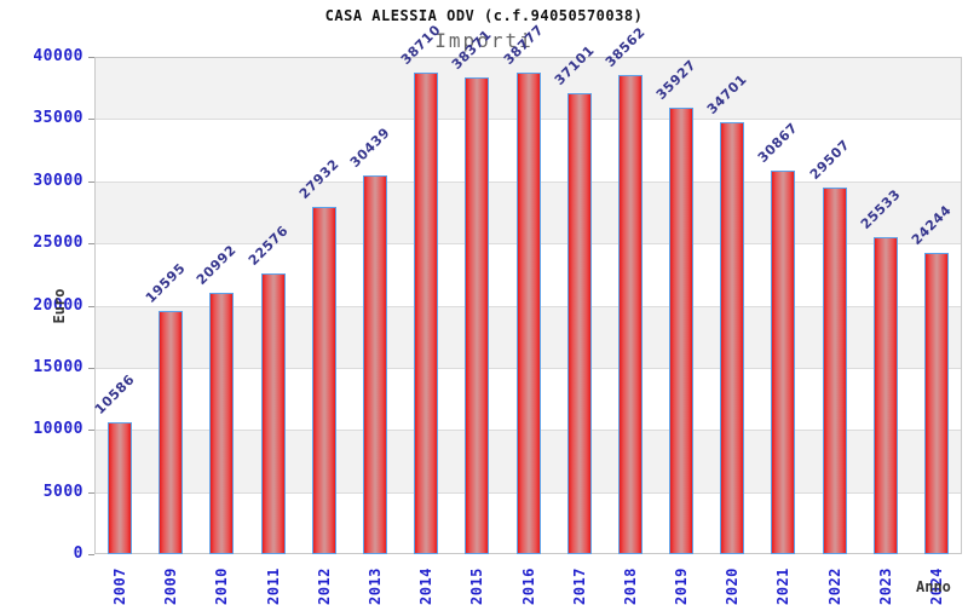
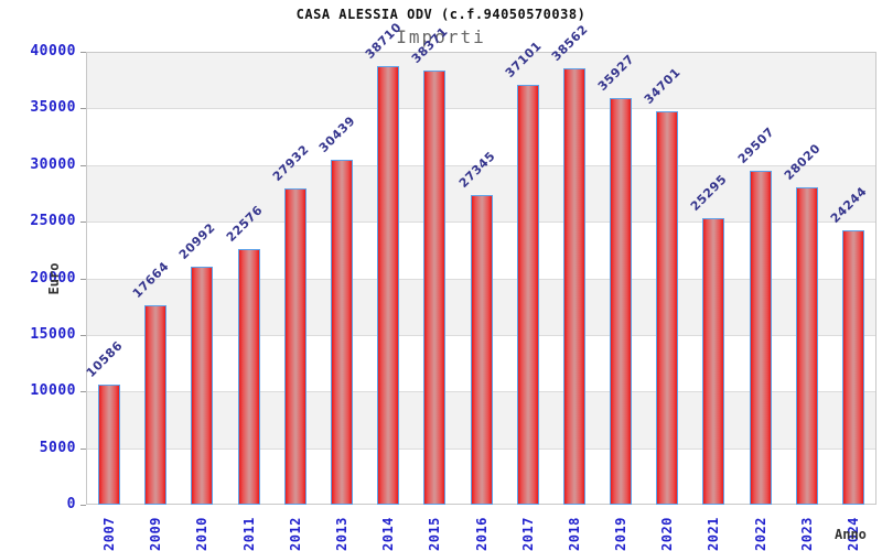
2009: 19595 -> 17664
2016: 38777 -> 27345
2021: 30867 -> 25295
2023: 25533 -> 28020
